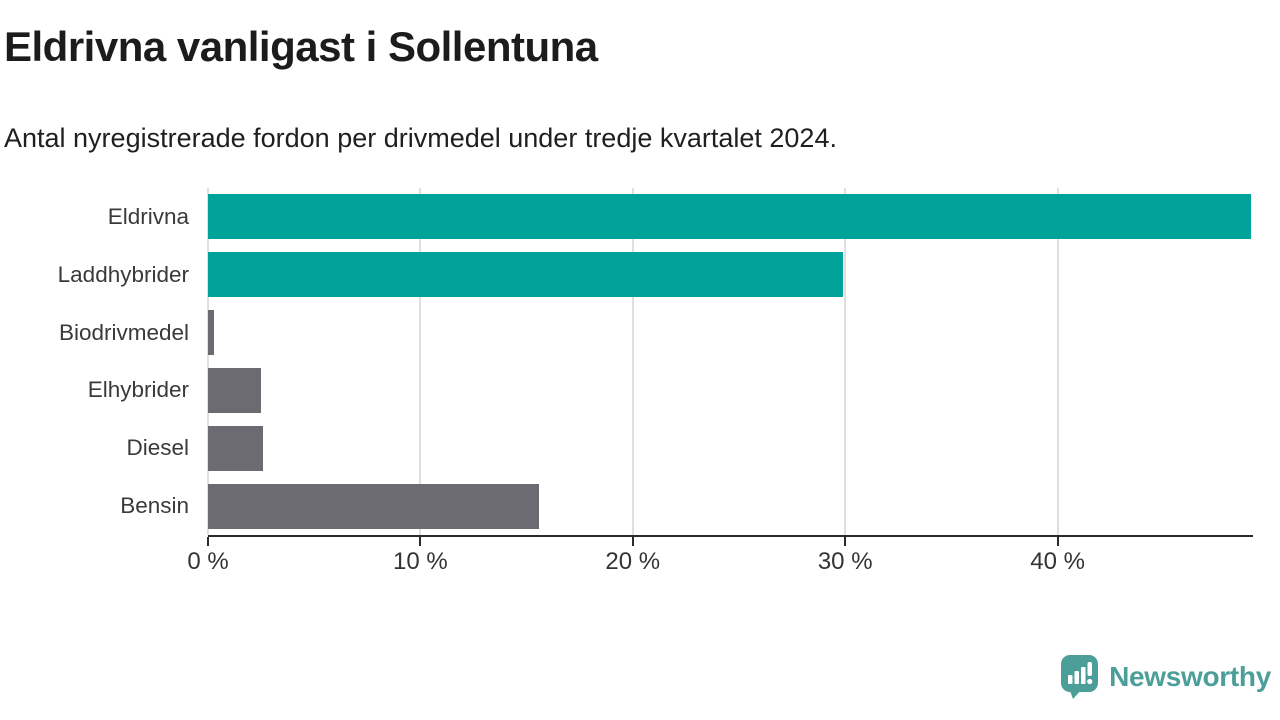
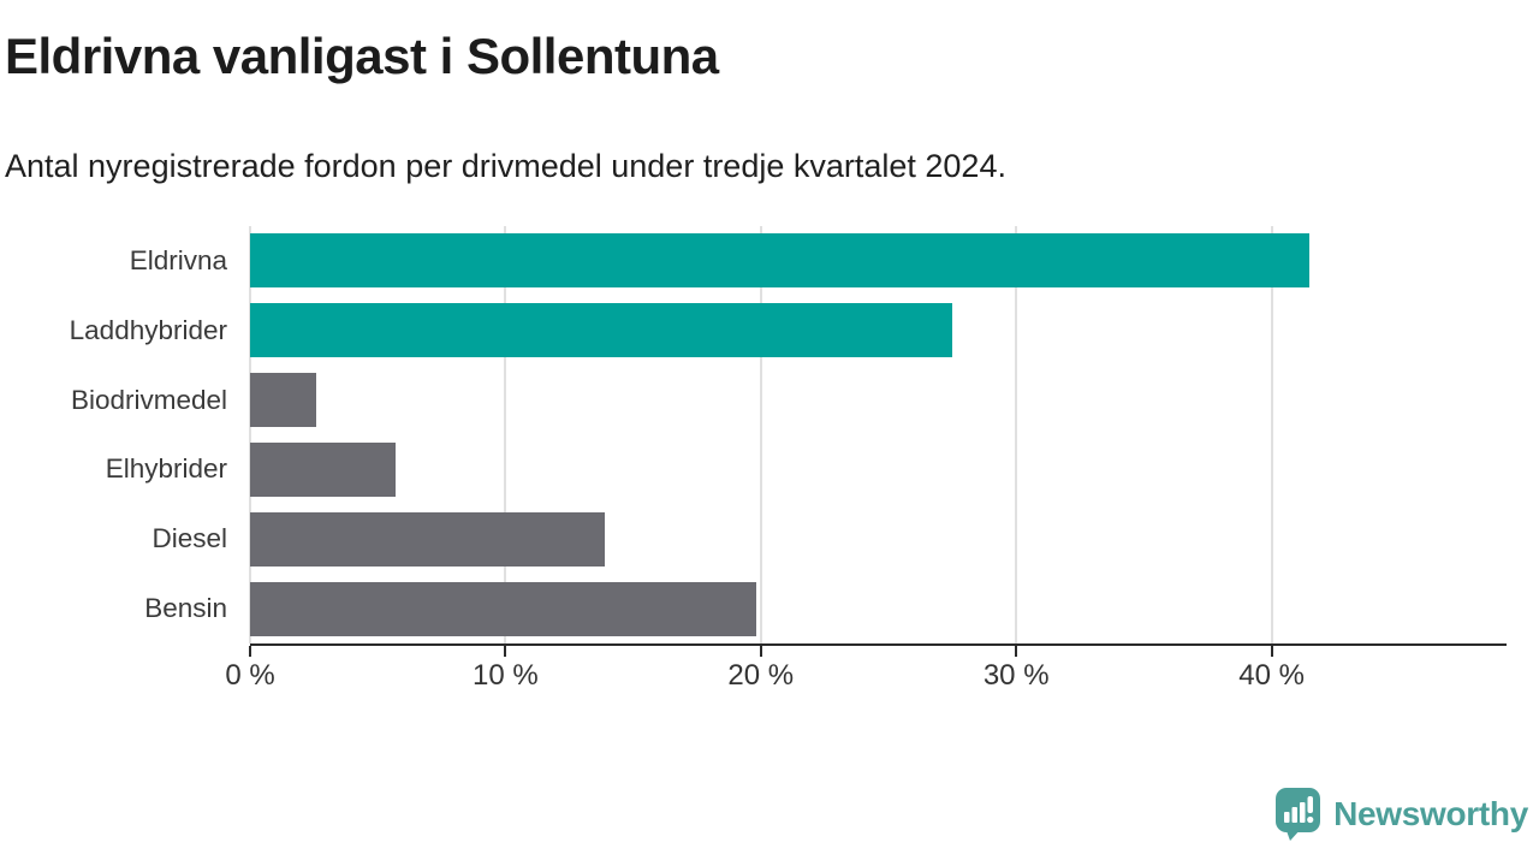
Eldrivna: 49.1% -> 41.5%
Laddhybrider: 29.9% -> 27.5%
Biodrivmedel: 0.3% -> 2.6%
Elhybrider: 2.5% -> 5.7%
Diesel: 2.6% -> 13.9%
Bensin: 15.6% -> 19.8%
